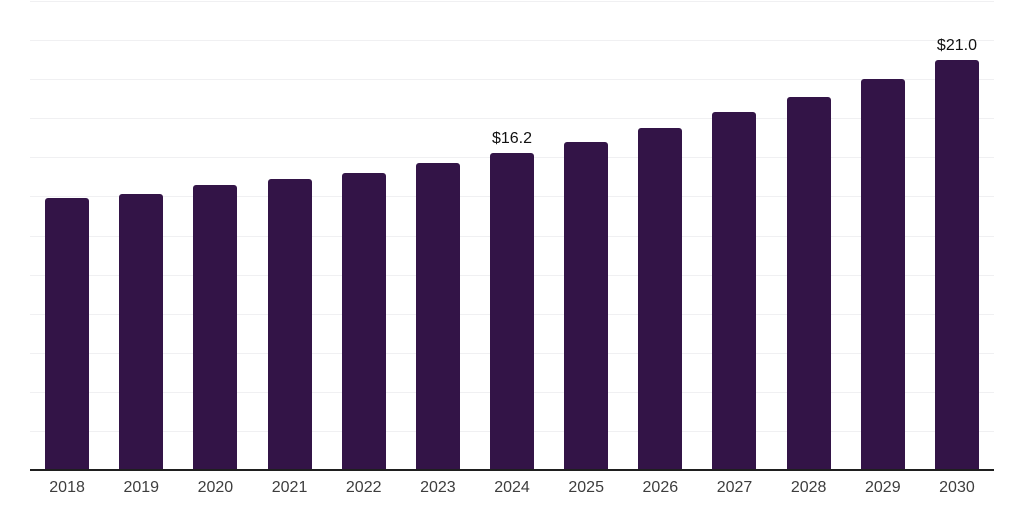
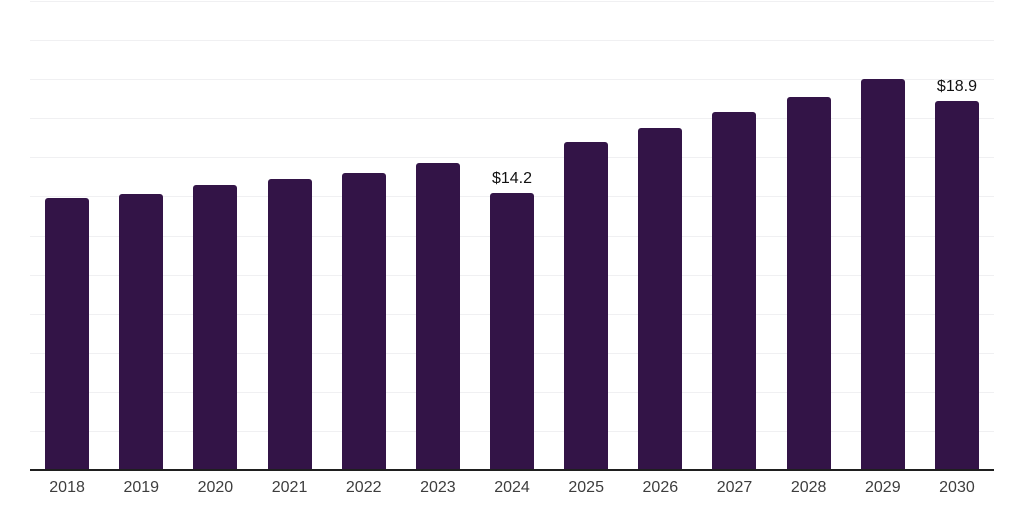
2024: $16.2 -> $14.2
2030: $21.0 -> $18.9
